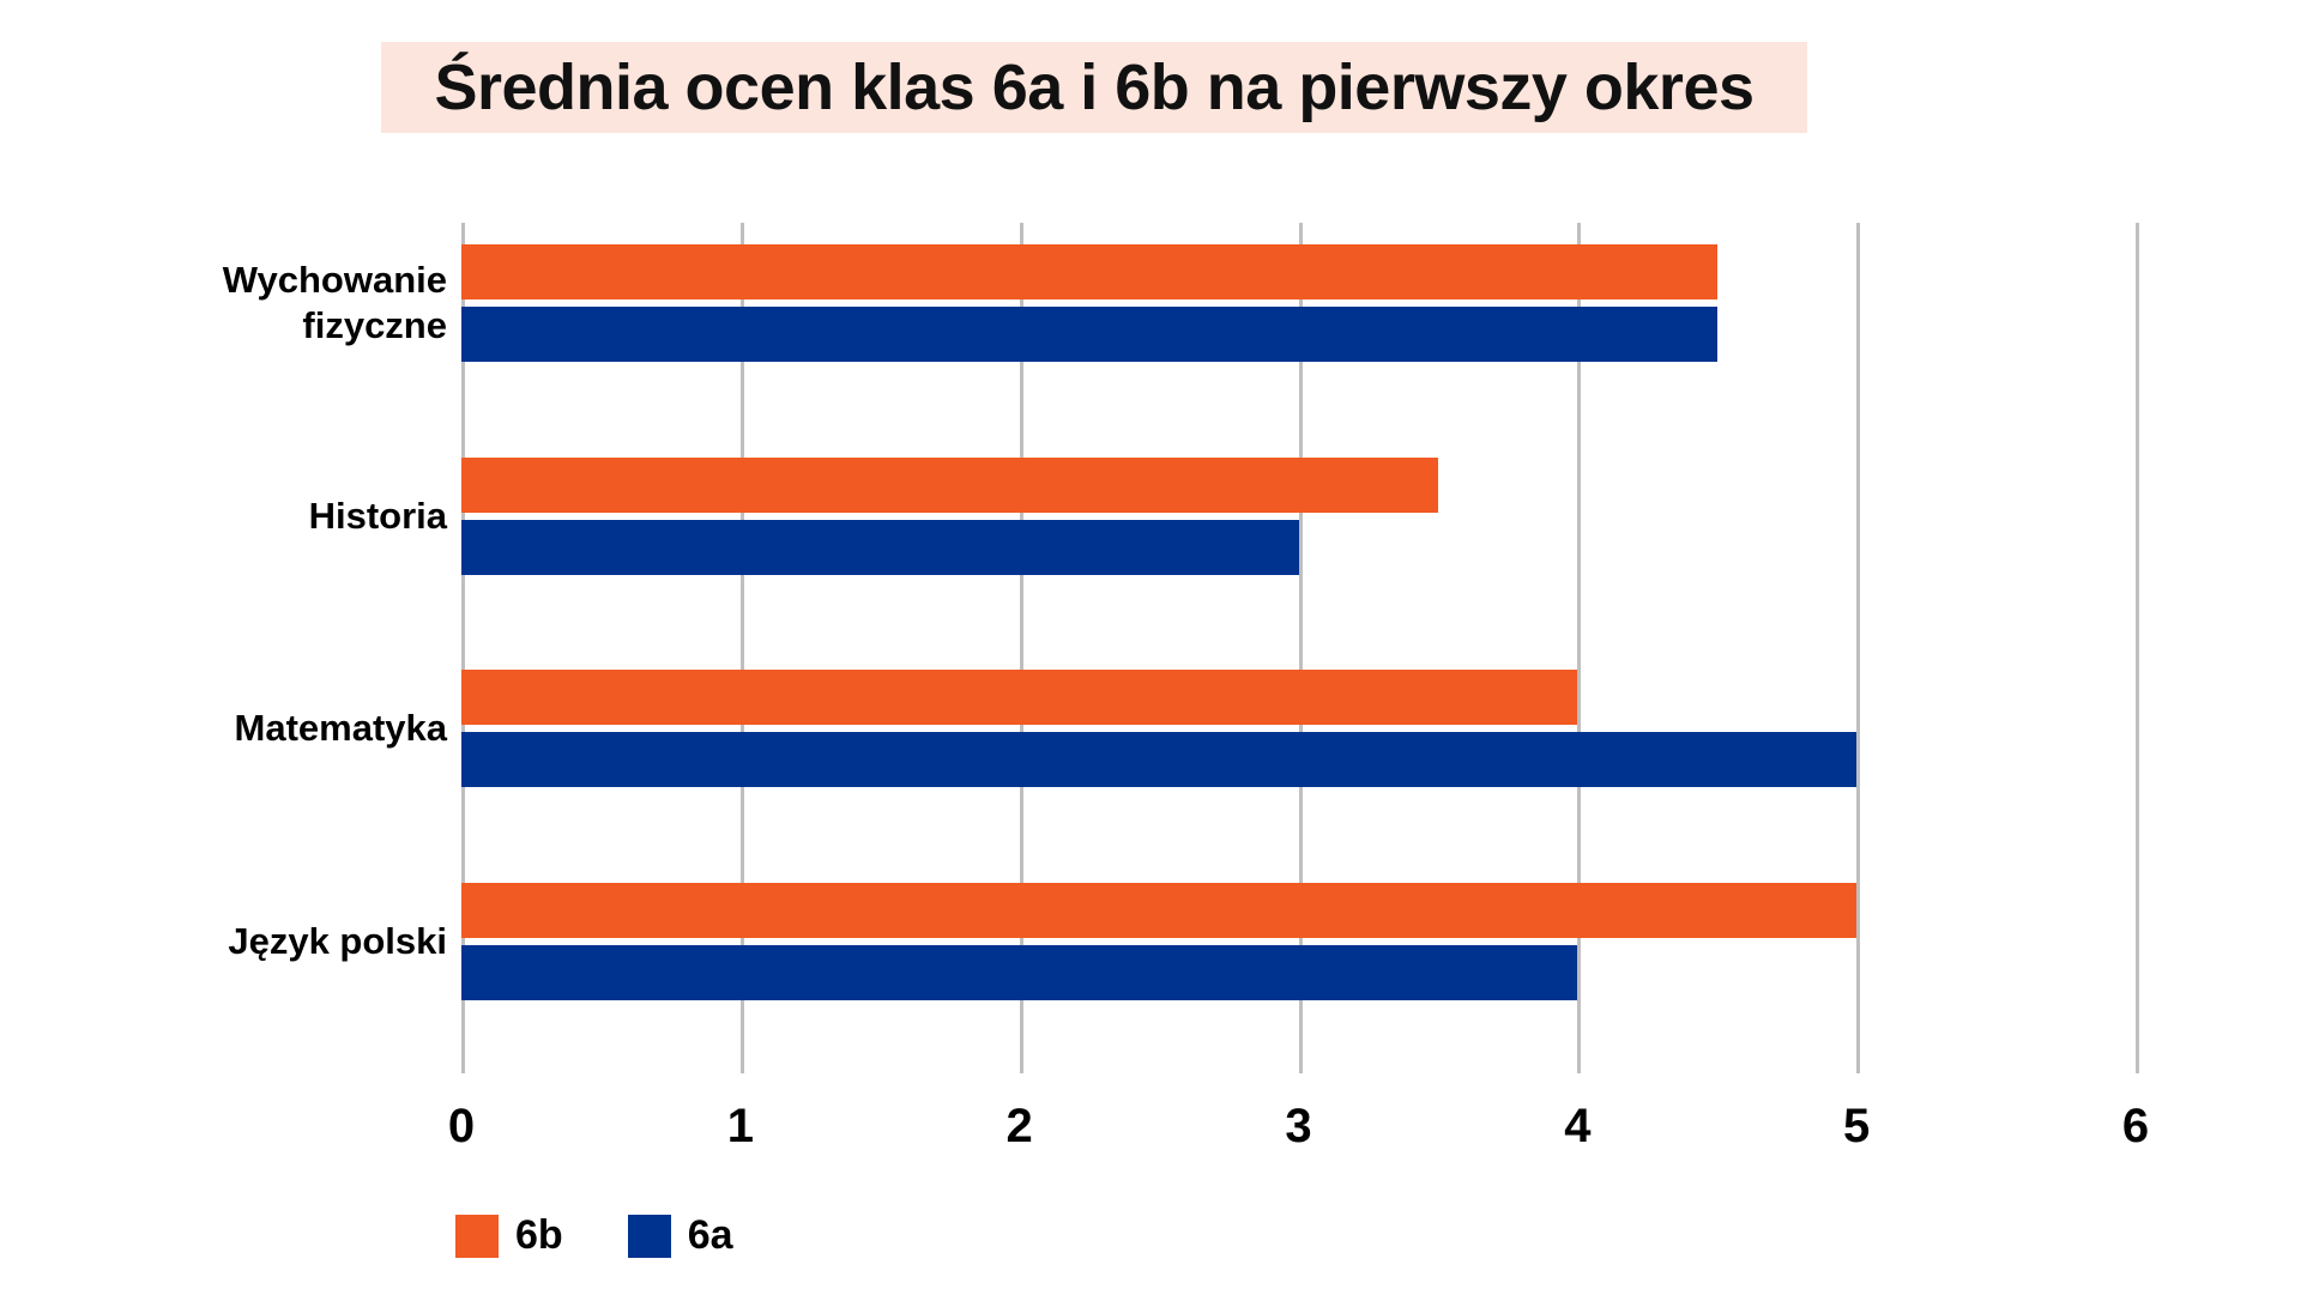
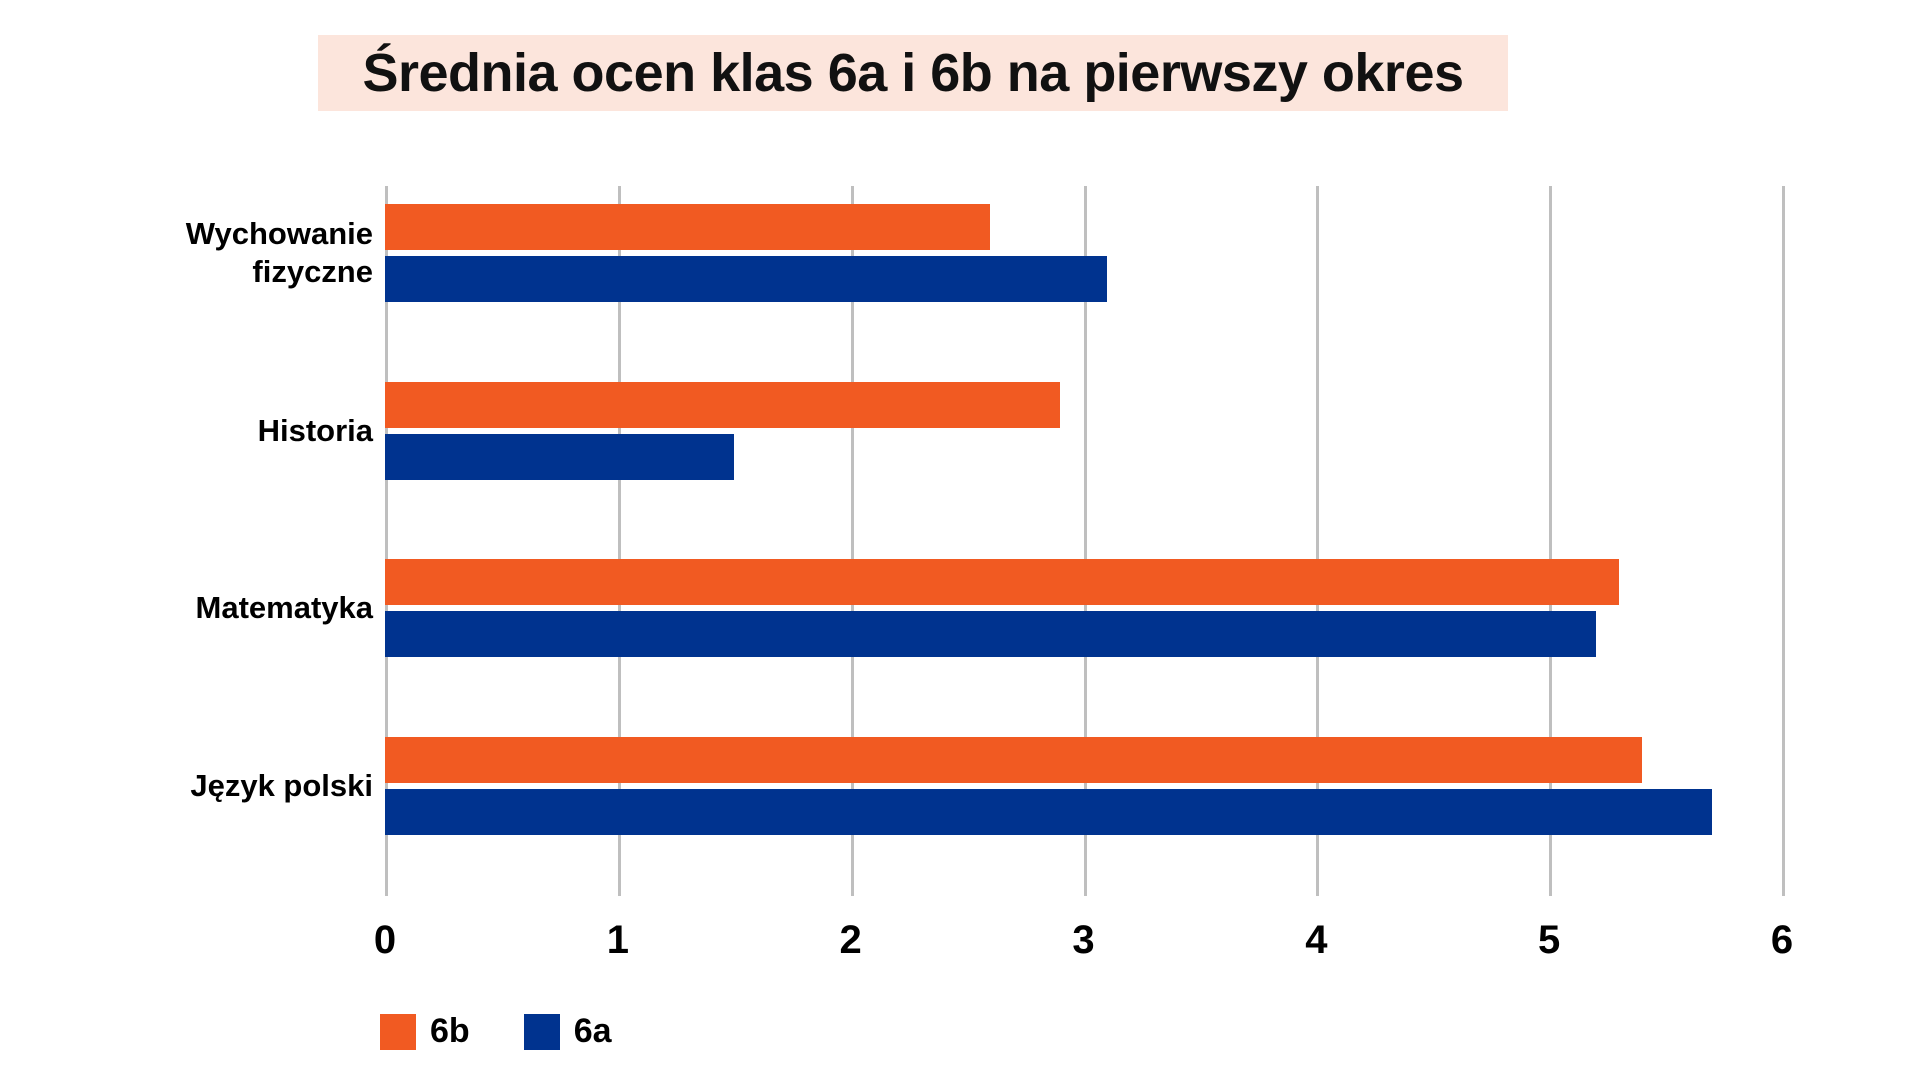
6b/Wychowanie fizyczne: 4.5 -> 2.6
6a/Wychowanie fizyczne: 4.5 -> 3.1
6b/Historia: 3.5 -> 2.9
6a/Historia: 3.0 -> 1.5
6b/Matematyka: 4.0 -> 5.3
6a/Matematyka: 5.0 -> 5.2
6b/Język polski: 5.0 -> 5.4
6a/Język polski: 4.0 -> 5.7
